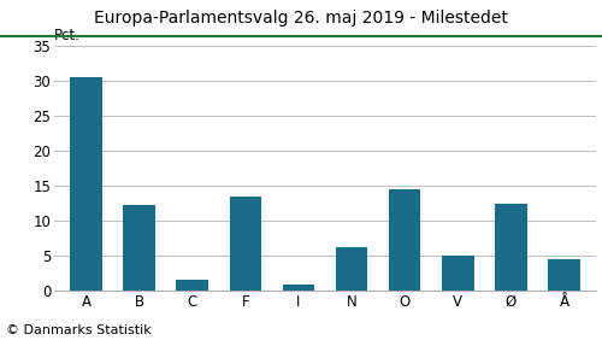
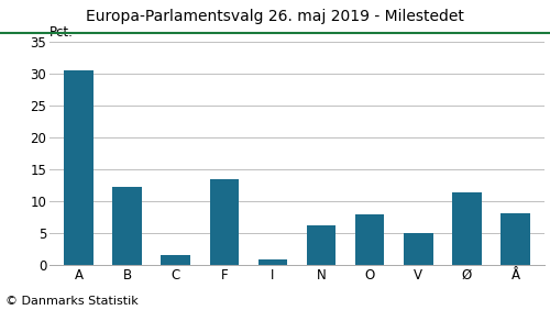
O: 14.5 -> 8.0
Ø: 12.5 -> 11.4
Å: 4.5 -> 8.2
